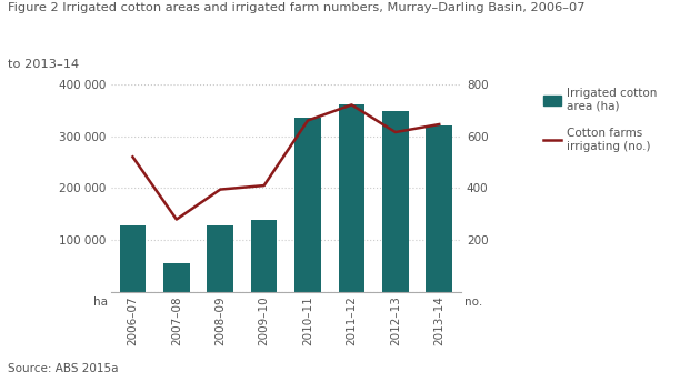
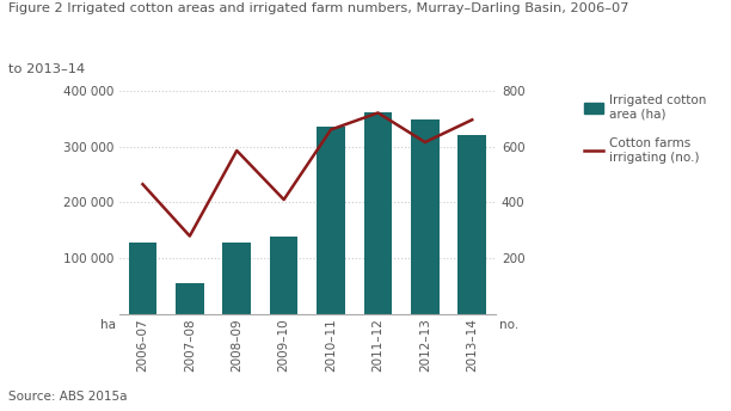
Cotton farms irrigating (no.)/2006–07: 520 -> 465
Cotton farms irrigating (no.)/2008–09: 395 -> 585
Cotton farms irrigating (no.)/2013–14: 645 -> 695
